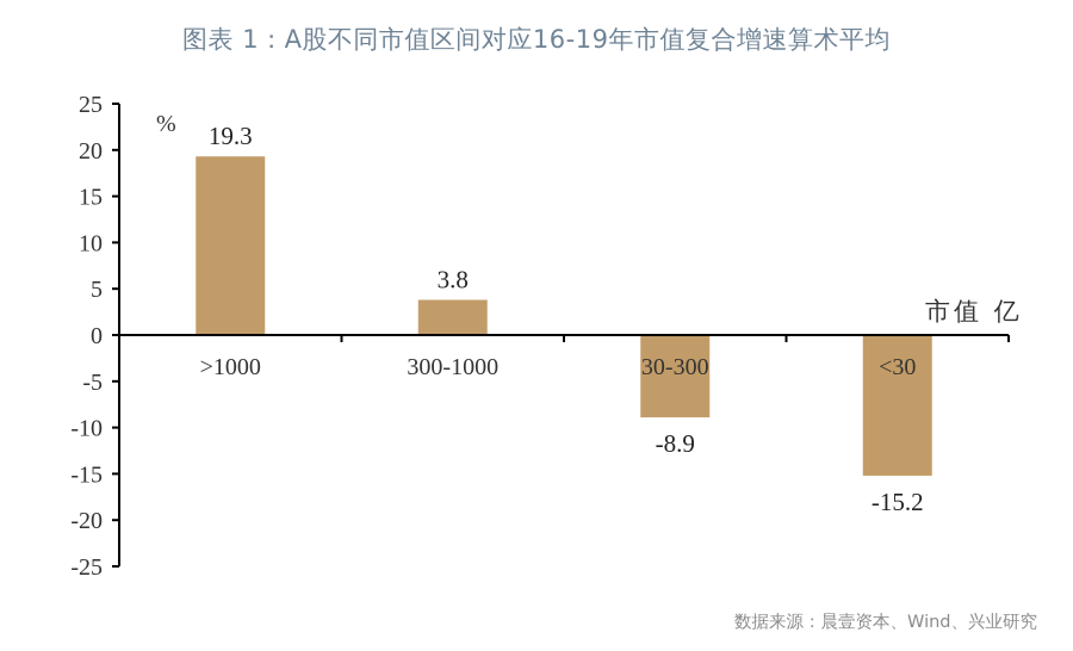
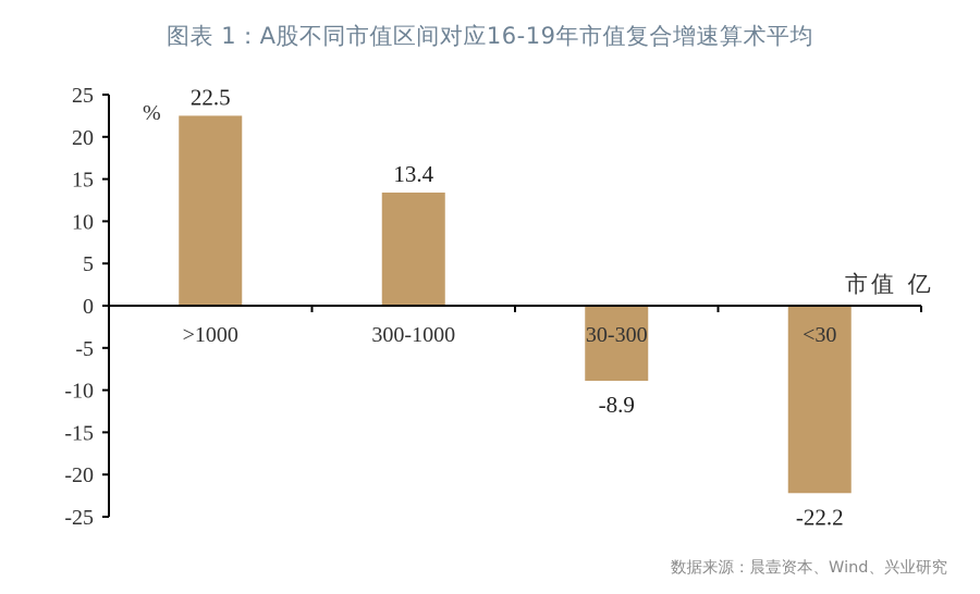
>1000: 19.3 -> 22.5
300-1000: 3.8 -> 13.4
<30: -15.2 -> -22.2
